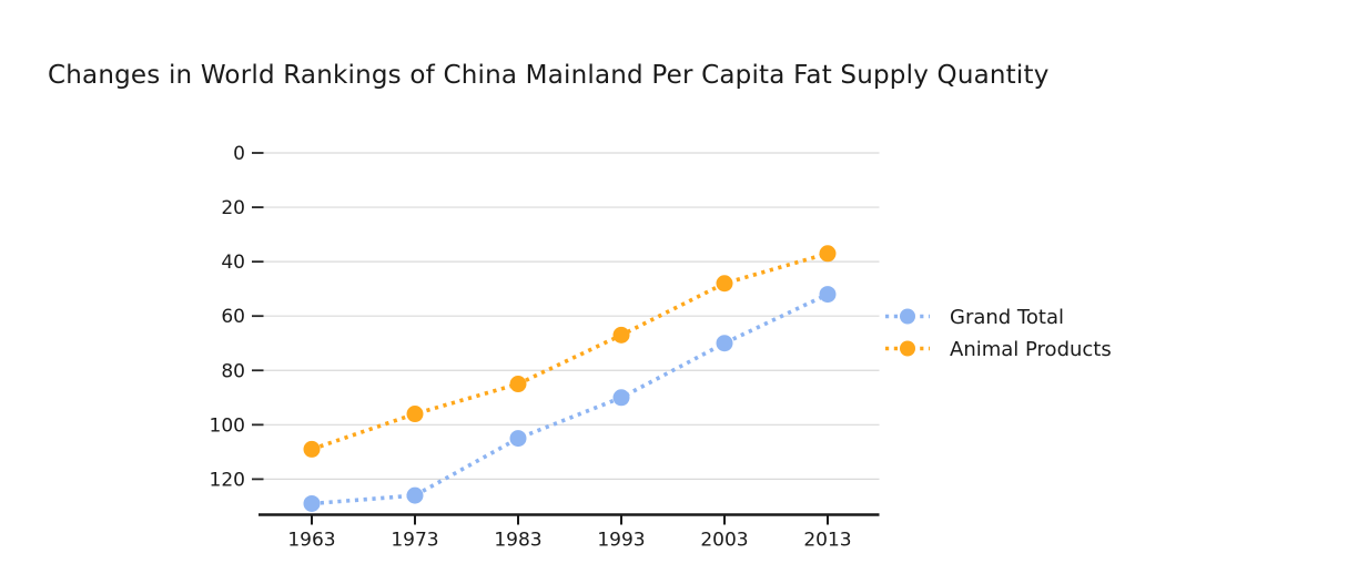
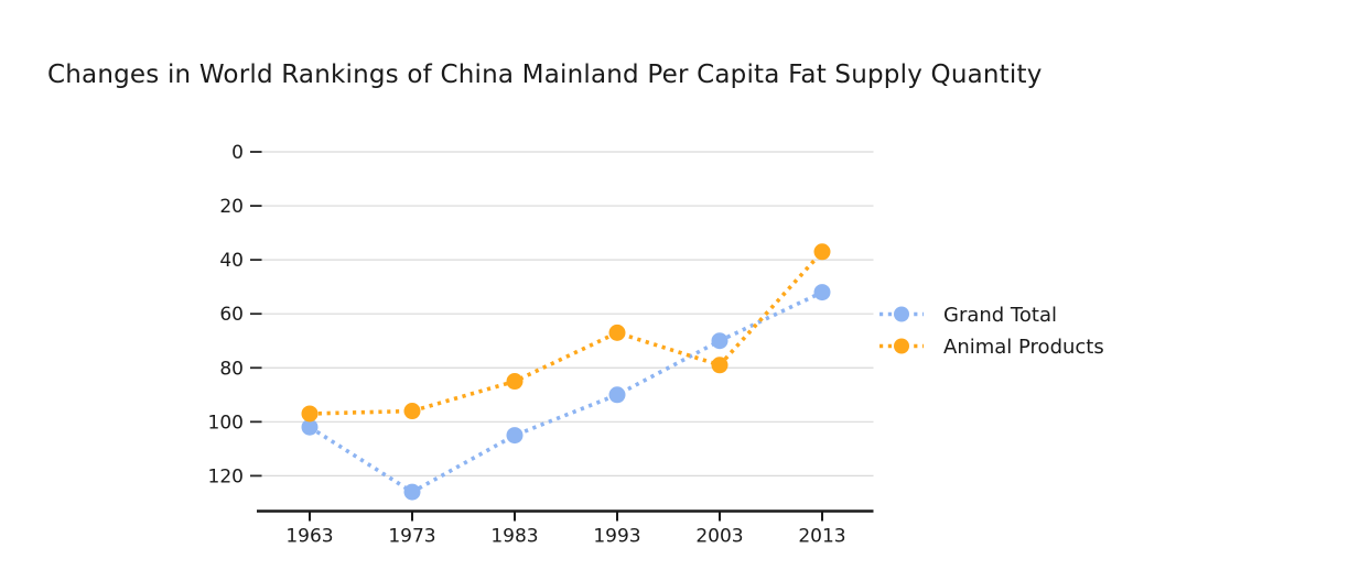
Grand Total/1963: 129 -> 102
Animal Products/1963: 109 -> 97
Animal Products/2003: 48 -> 79
